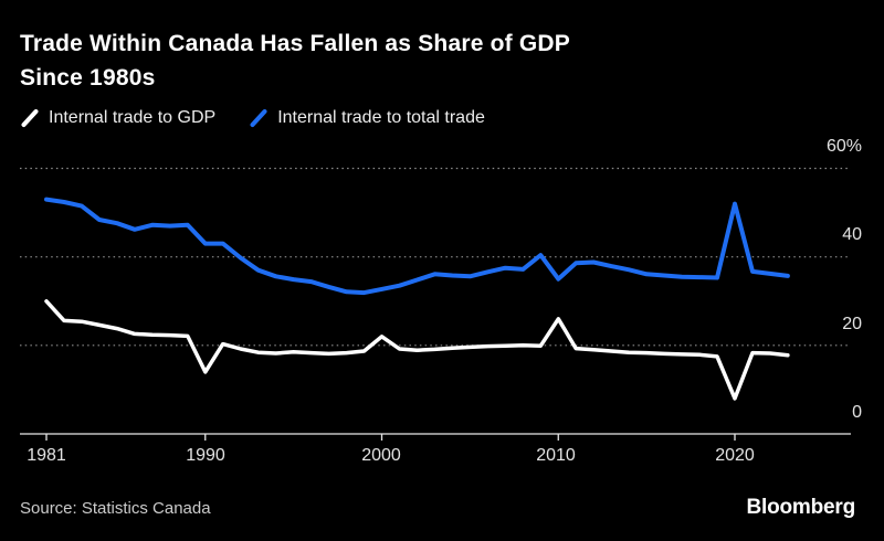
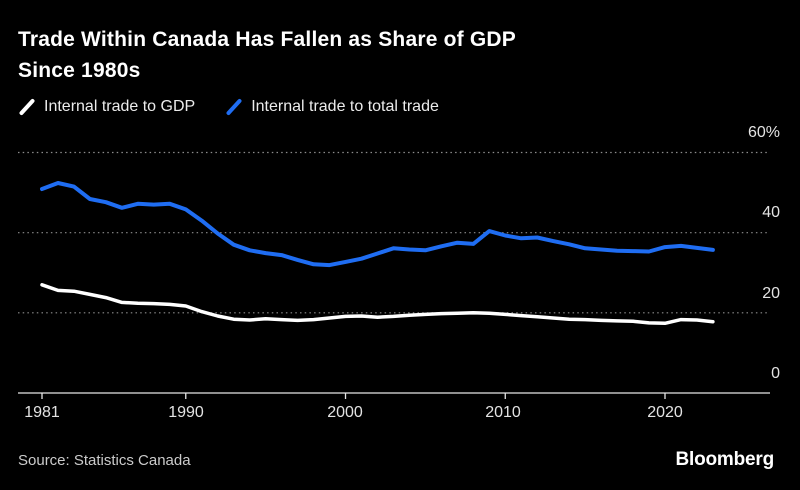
Internal trade to GDP/1981: 30% -> 27%
Internal trade to total trade/1981: 53% -> 51%
Internal trade to GDP/1990: 14% -> 22%
Internal trade to total trade/1990: 43% -> 46%
Internal trade to GDP/2000: 22% -> 19%
Internal trade to GDP/2010: 26% -> 20%
Internal trade to total trade/2010: 35% -> 39%
Internal trade to GDP/2020: 8% -> 17%
Internal trade to total trade/2020: 52% -> 36%
